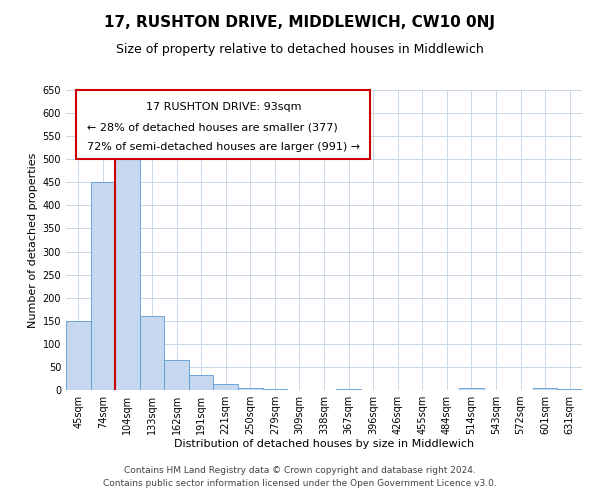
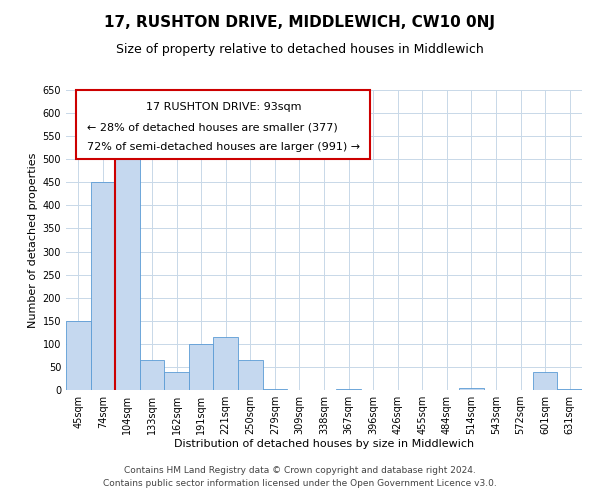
133sqm: 160 -> 65
162sqm: 65 -> 40
191sqm: 32 -> 100
221sqm: 12 -> 115
250sqm: 5 -> 65
601sqm: 5 -> 40
